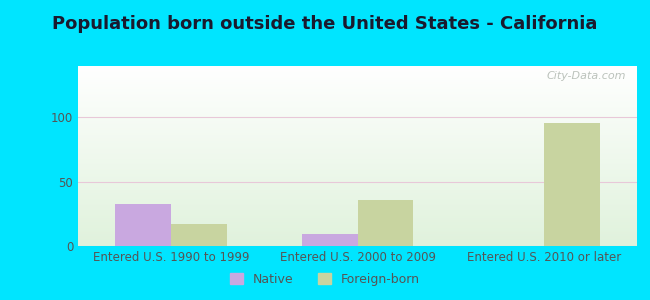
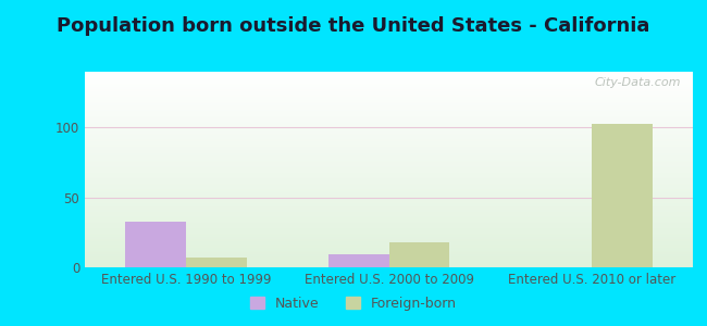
Foreign-born/Entered U.S. 1990 to 1999: 17 -> 7
Foreign-born/Entered U.S. 2000 to 2009: 36 -> 18
Foreign-born/Entered U.S. 2010 or later: 96 -> 103
